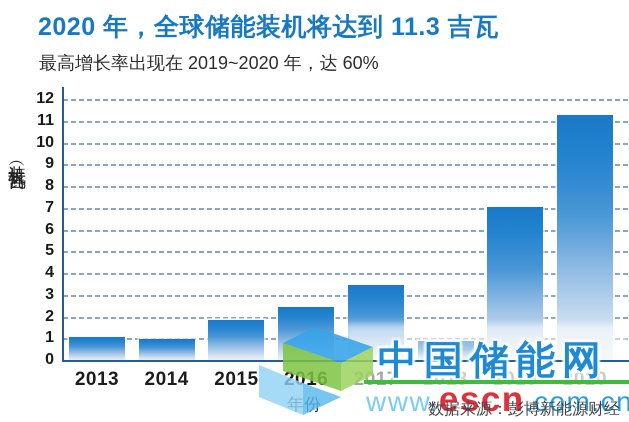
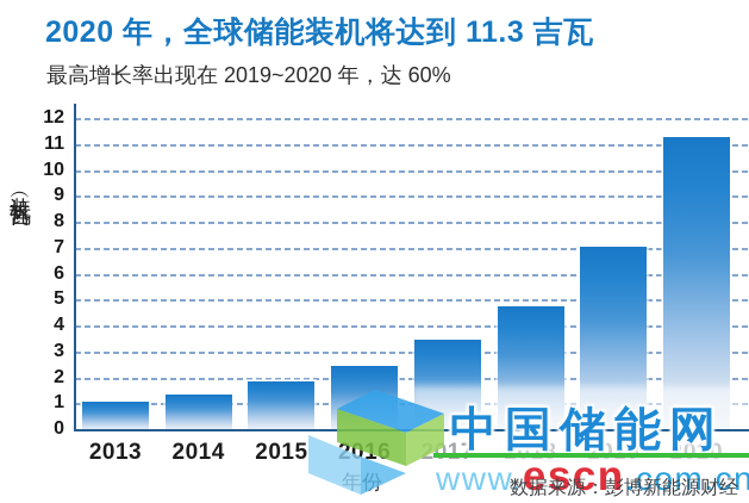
2014: 1.0 -> 1.4
2018: 0.9 -> 4.8
